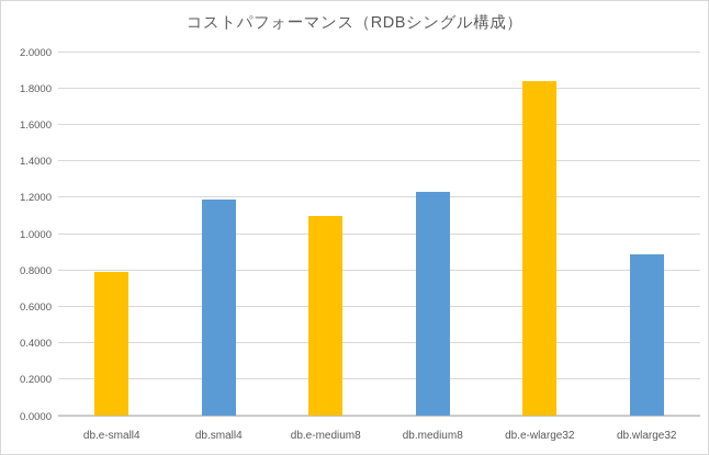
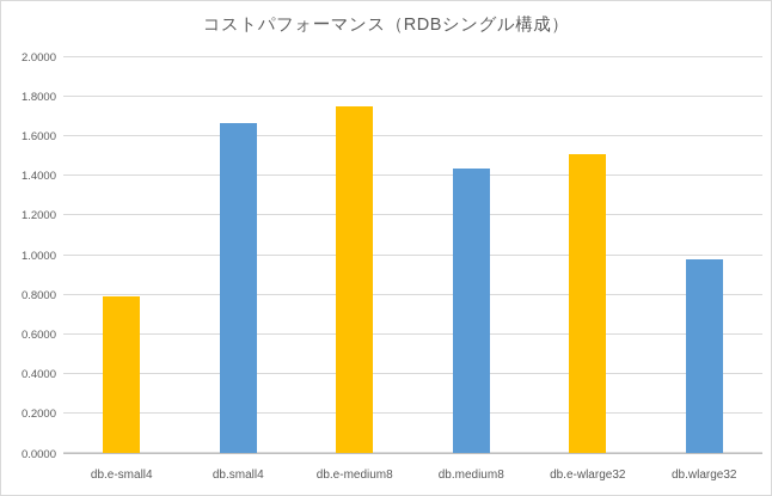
db.small4: 1.19 -> 1.67
db.e-medium8: 1.10 -> 1.75
db.medium8: 1.23 -> 1.44
db.e-wlarge32: 1.84 -> 1.51
db.wlarge32: 0.89 -> 0.98
